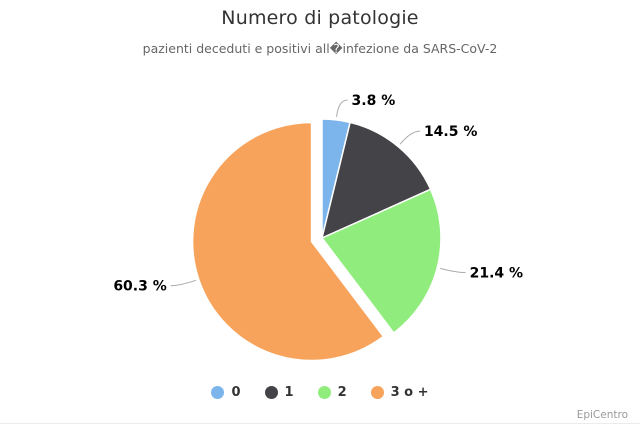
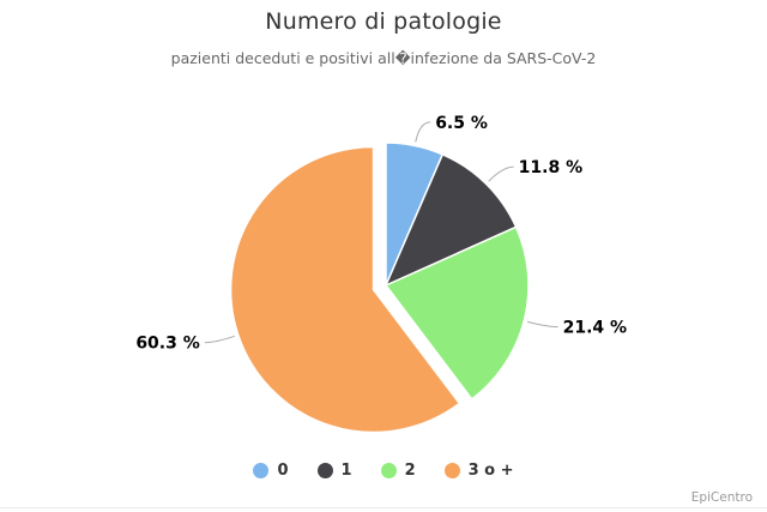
0: 3.8 -> 6.5
1: 14.5 -> 11.8
